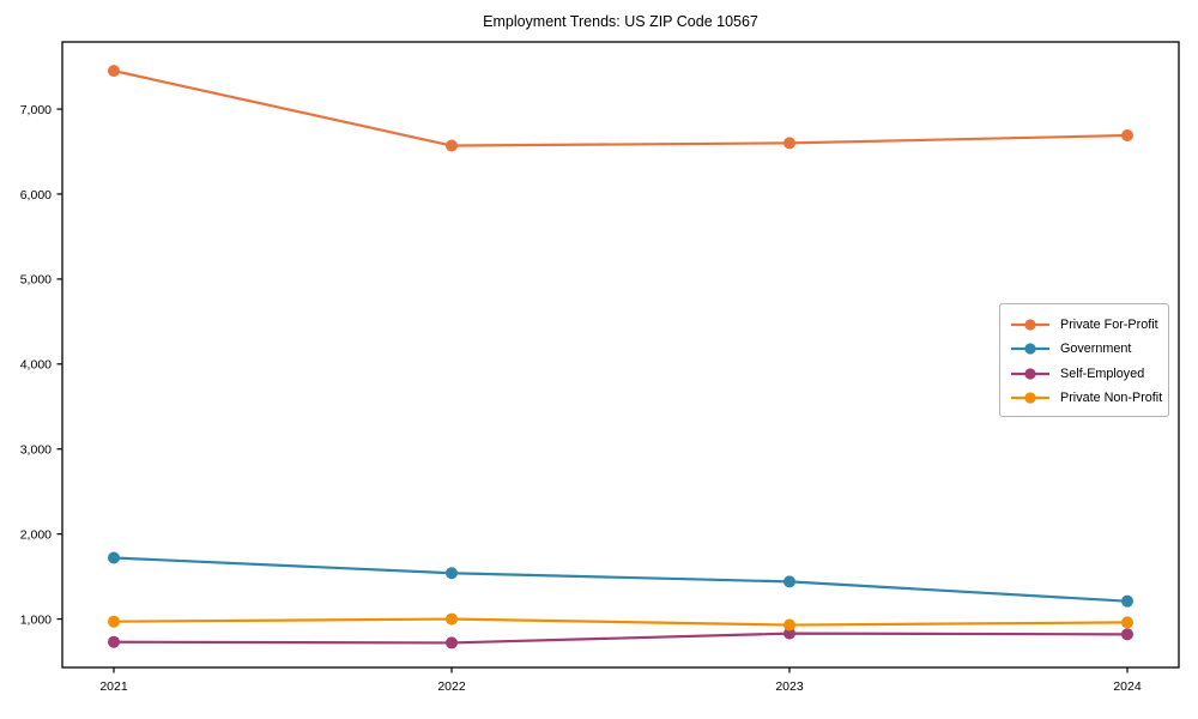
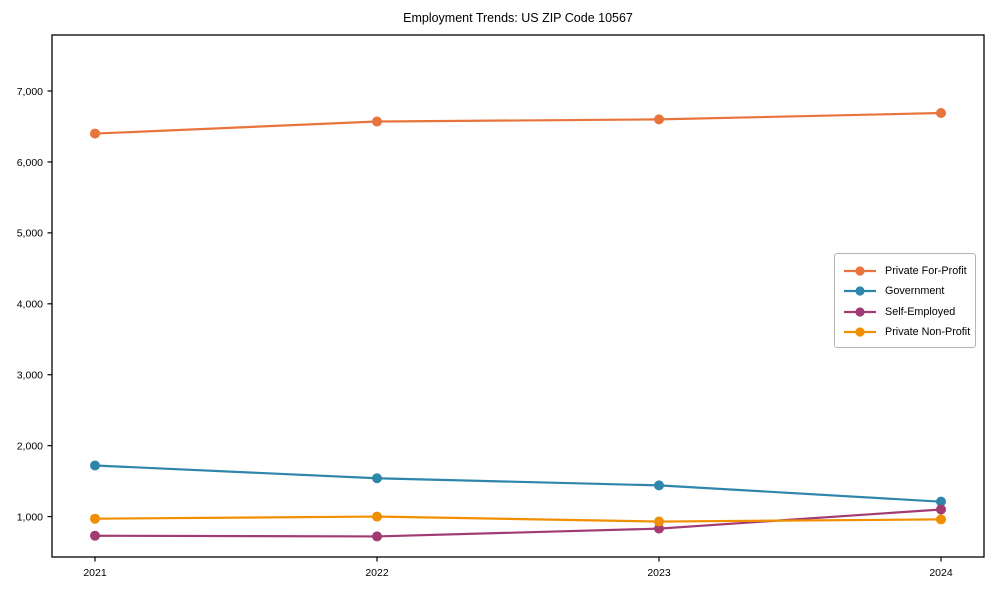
Private For-Profit/2021: 7400 -> 6400
Self-Employed/2024: 800 -> 1100
